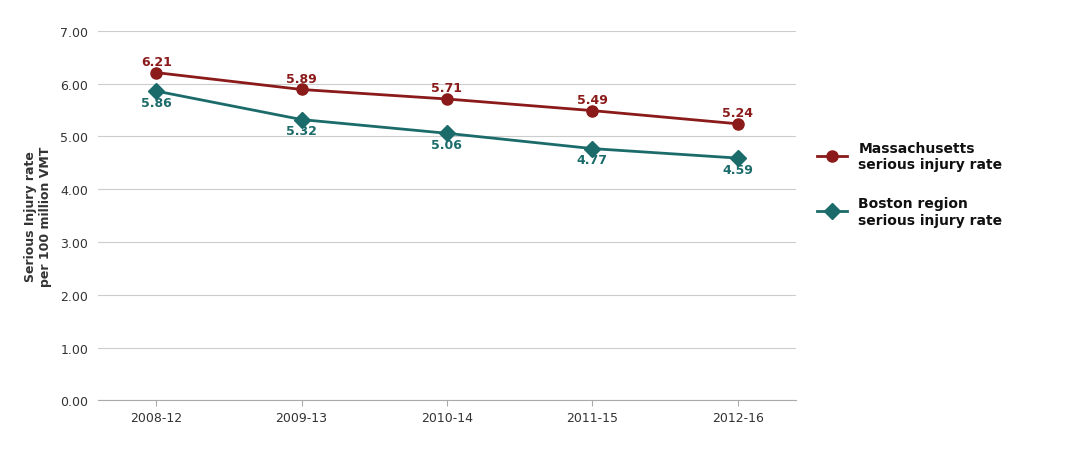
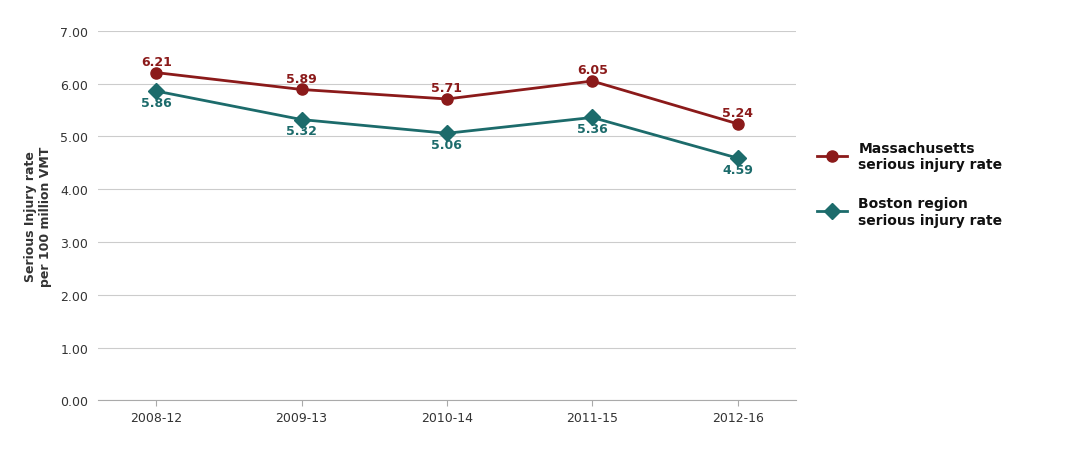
Massachusetts serious injury rate/2011-15: 5.49 -> 6.05
Boston region serious injury rate/2011-15: 4.77 -> 5.36
